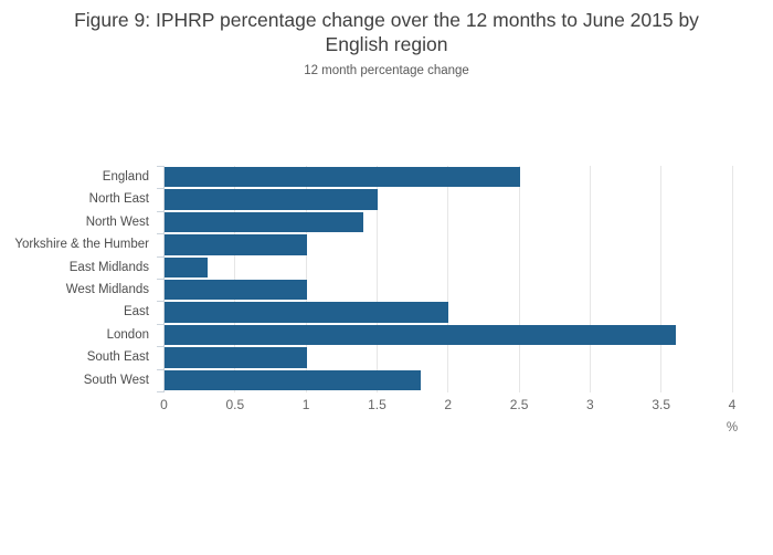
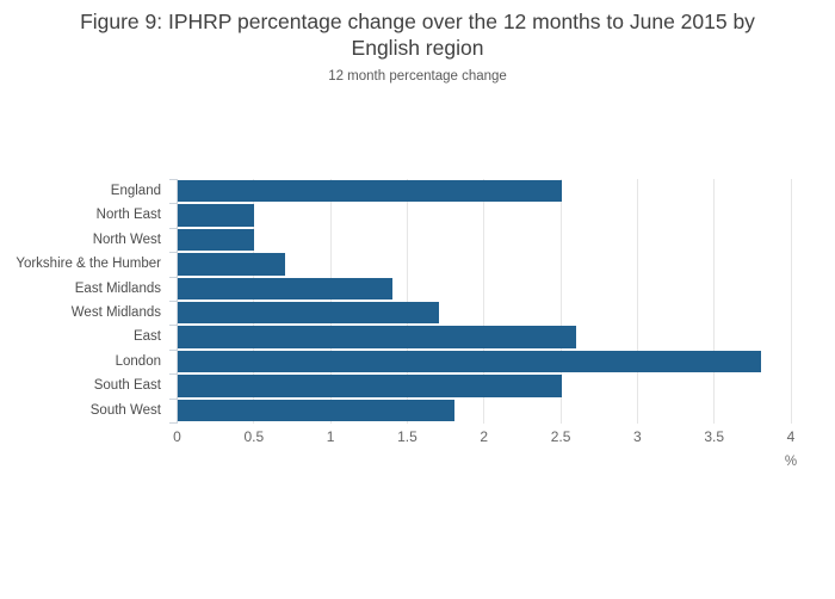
North East: 1.5 -> 0.5
North West: 1.4 -> 0.5
Yorkshire & the Humber: 1.0 -> 0.7
East Midlands: 0.3 -> 1.4
West Midlands: 1.0 -> 1.7
East: 2.0 -> 2.6
London: 3.6 -> 3.8
South East: 1.0 -> 2.5
